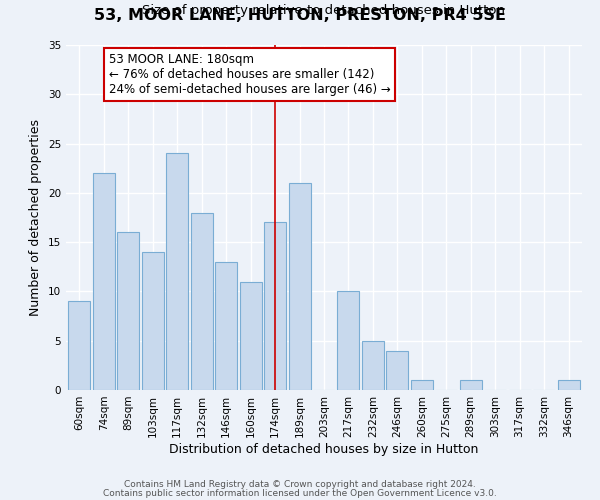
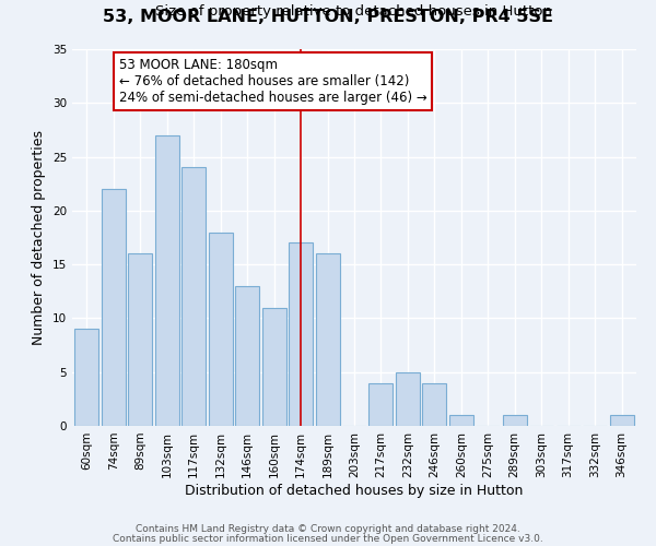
103sqm: 14 -> 27
189sqm: 21 -> 16
217sqm: 10 -> 4
